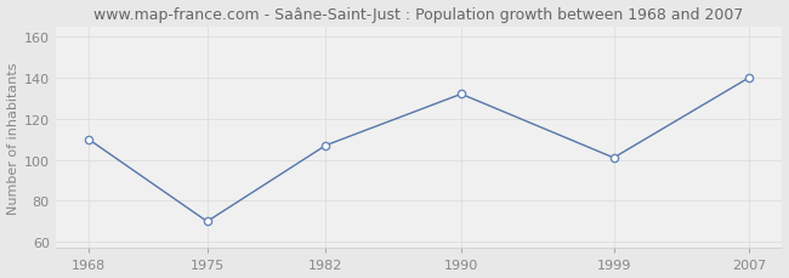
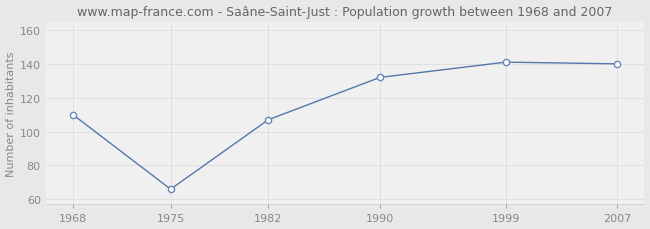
1975: 70 -> 66
1999: 101 -> 141
